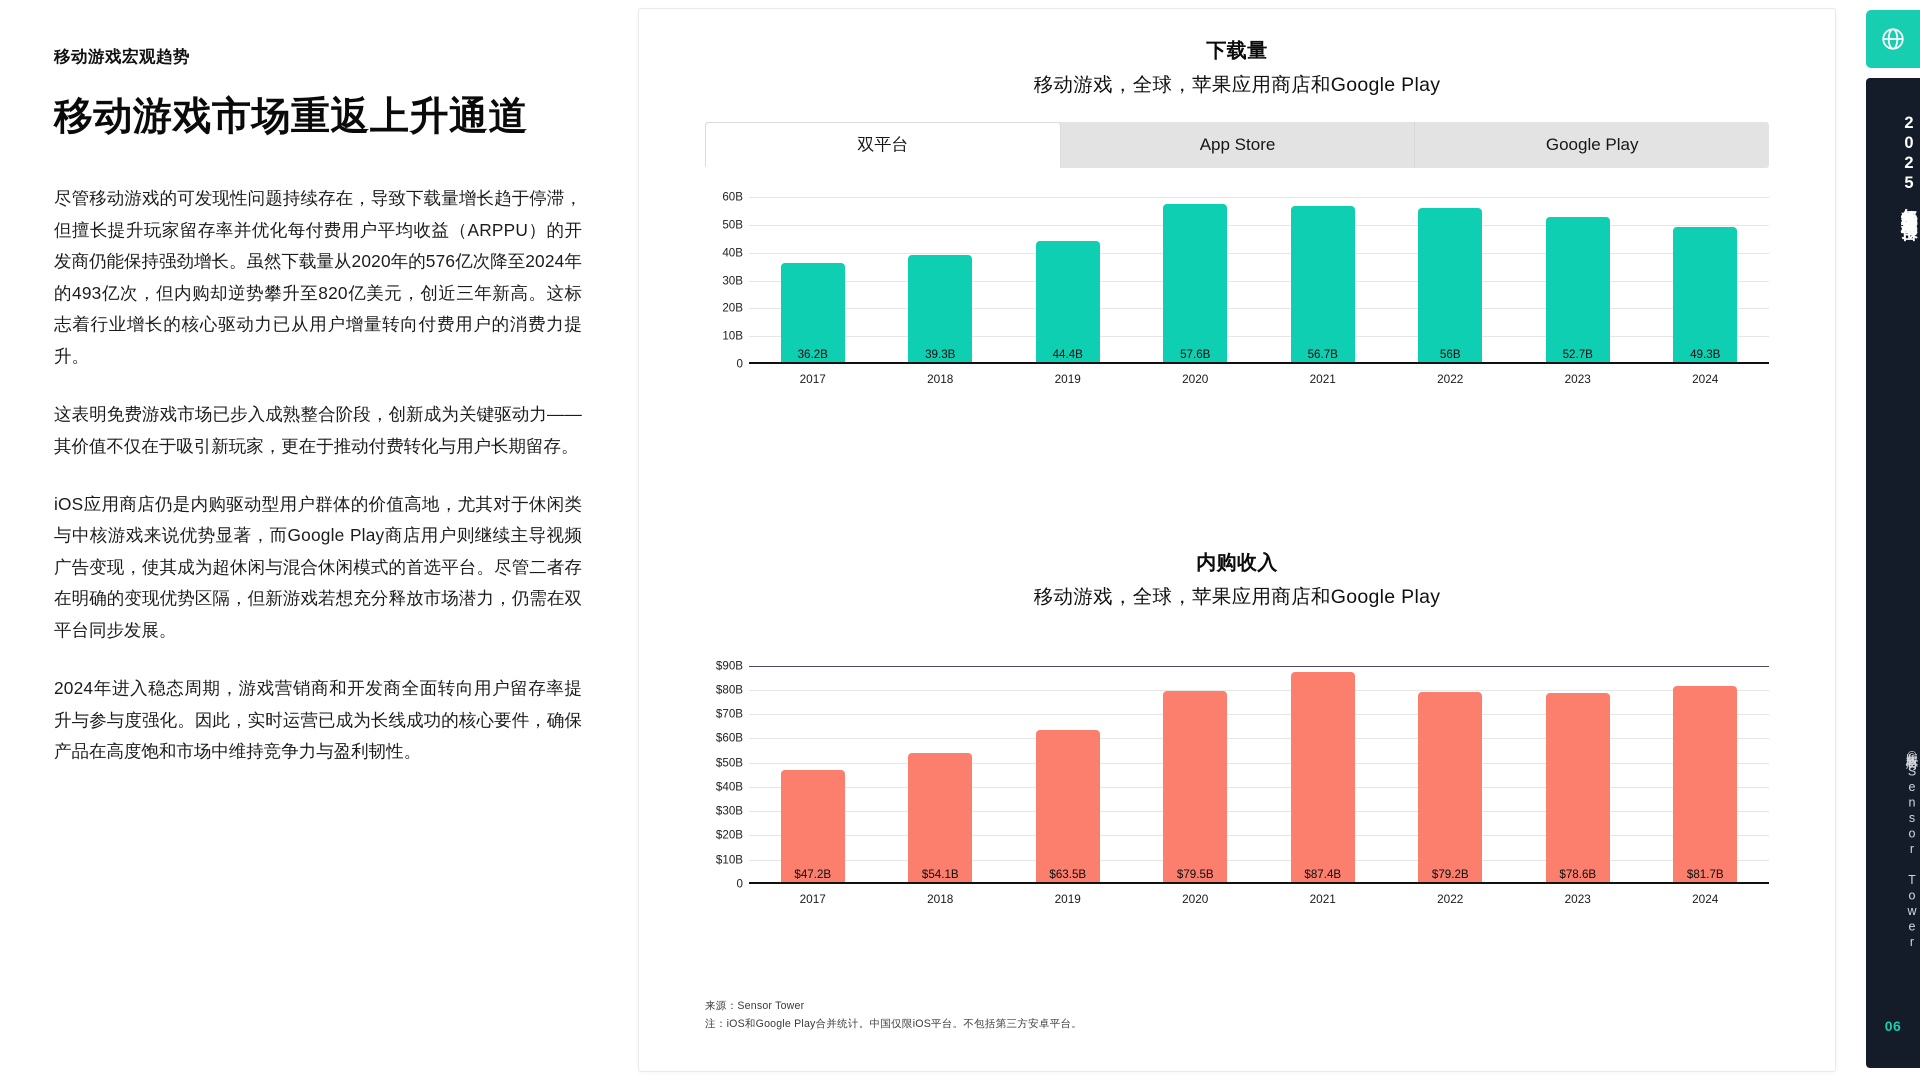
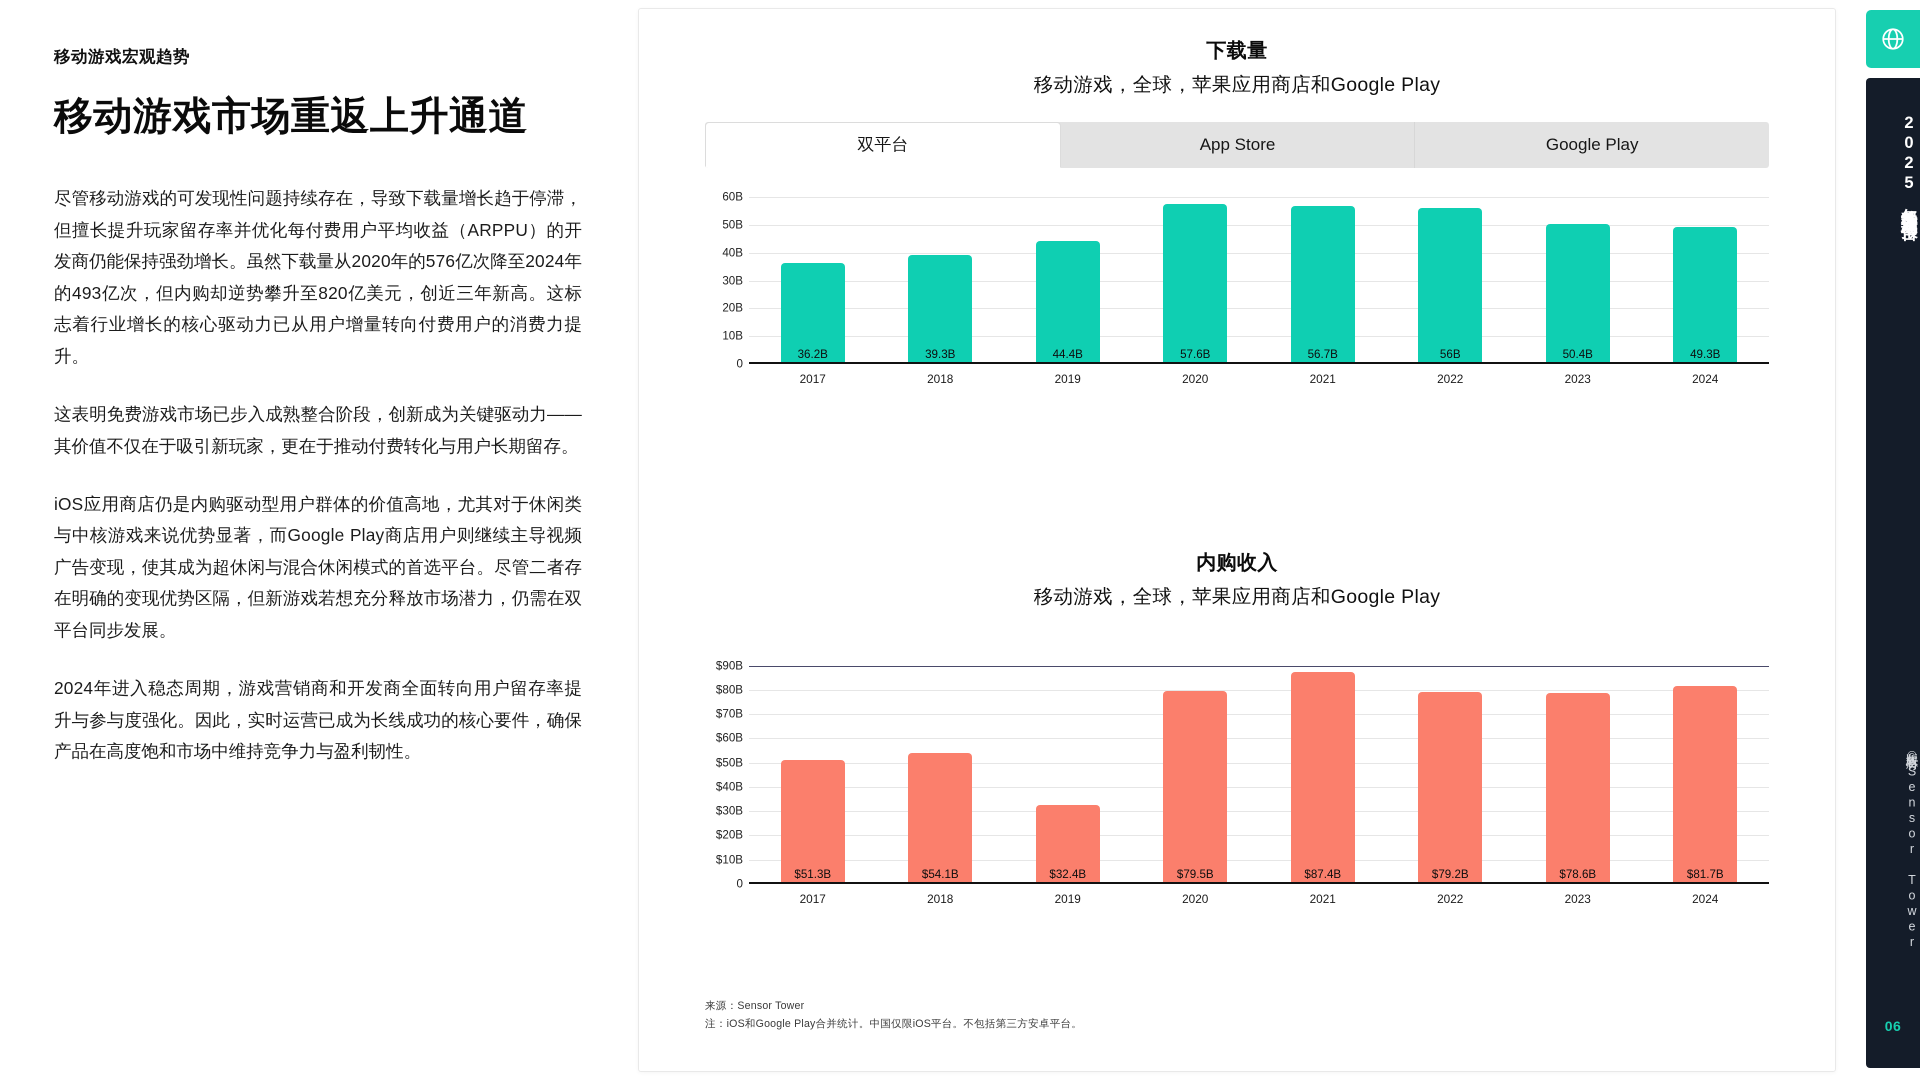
下载量/2023: 52.7B -> 50.4B
内购收入/2017: $47.2B -> $51.3B
内购收入/2019: $63.5B -> $32.4B
